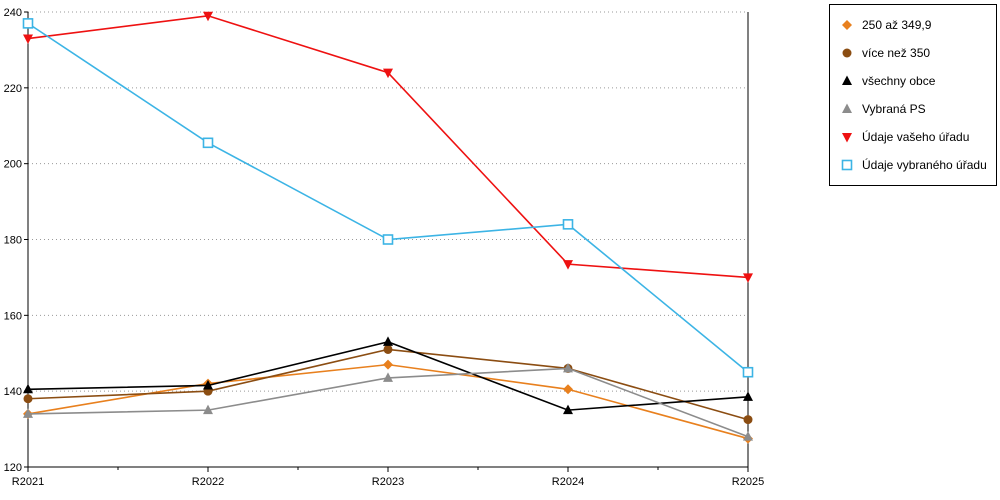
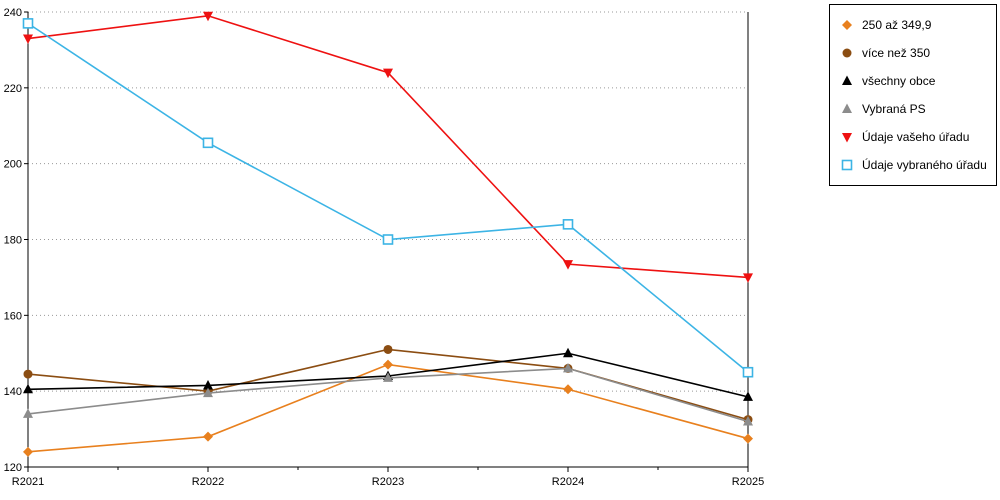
250 až 349,9/R2021: 134 -> 124
více než 350/R2021: 138 -> 144
250 až 349,9/R2022: 142 -> 128
Vybraná PS/R2022: 135 -> 140
všechny obce/R2023: 153 -> 144
všechny obce/R2024: 135 -> 150
Vybraná PS/R2025: 128 -> 132
